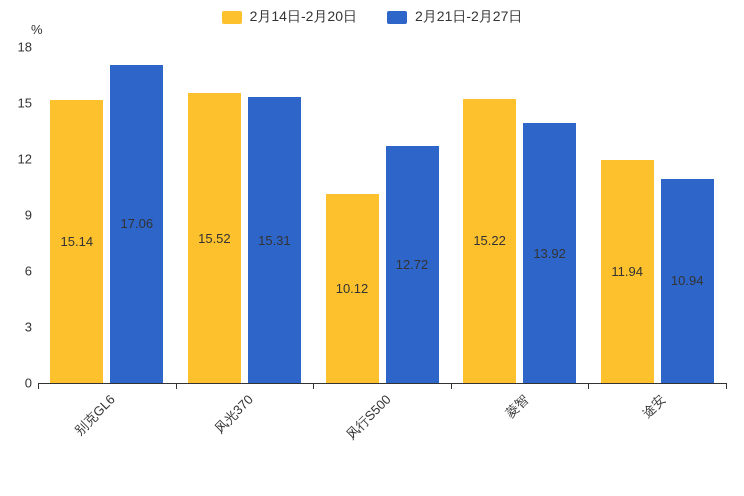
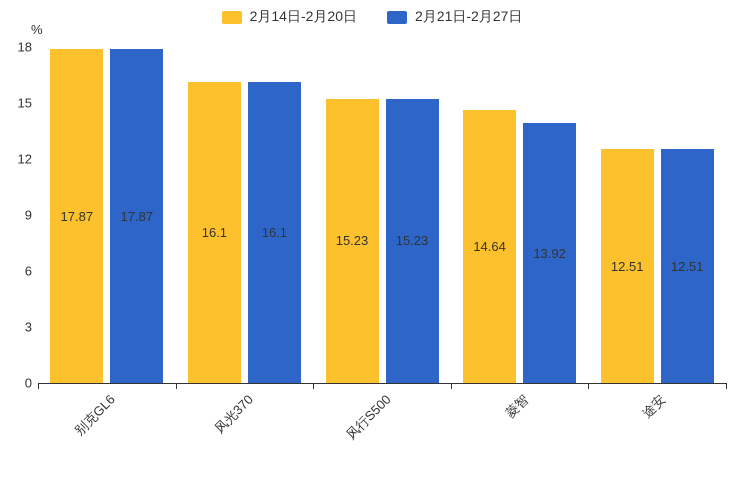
2月14日-2月20日/别克GL6: 15.14 -> 17.87
2月21日-2月27日/别克GL6: 17.06 -> 17.87
2月14日-2月20日/风光370: 15.52 -> 16.1
2月21日-2月27日/风光370: 15.31 -> 16.1
2月14日-2月20日/风行S500: 10.12 -> 15.23
2月21日-2月27日/风行S500: 12.72 -> 15.23
2月14日-2月20日/菱智: 15.22 -> 14.64
2月14日-2月20日/途安: 11.94 -> 12.51
2月21日-2月27日/途安: 10.94 -> 12.51
